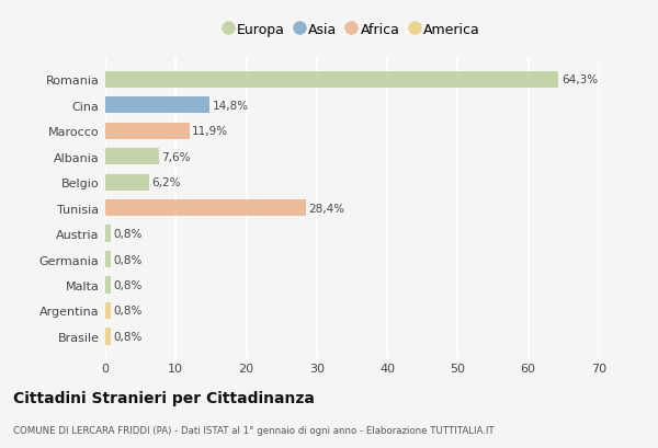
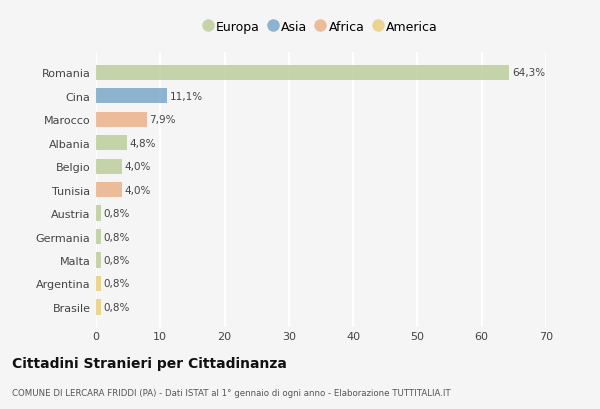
Cina: 14,8% -> 11,1%
Marocco: 11,9% -> 7,9%
Albania: 7,6% -> 4,8%
Belgio: 6,2% -> 4,0%
Tunisia: 28,4% -> 4,0%
